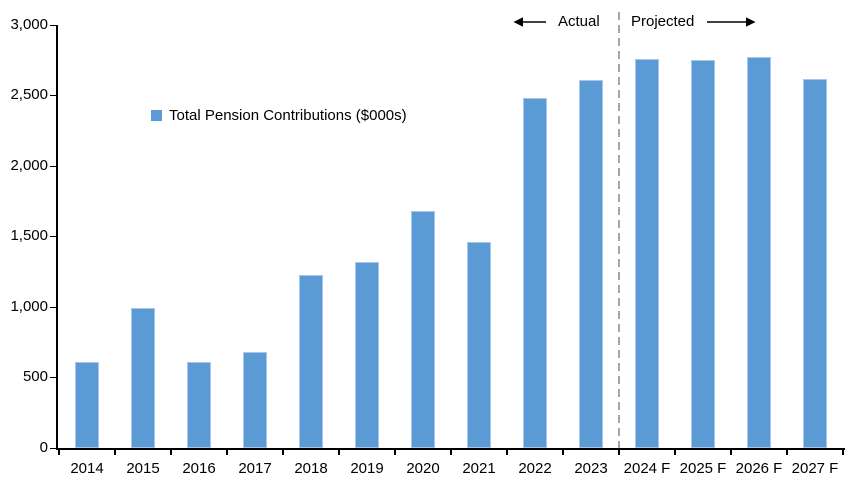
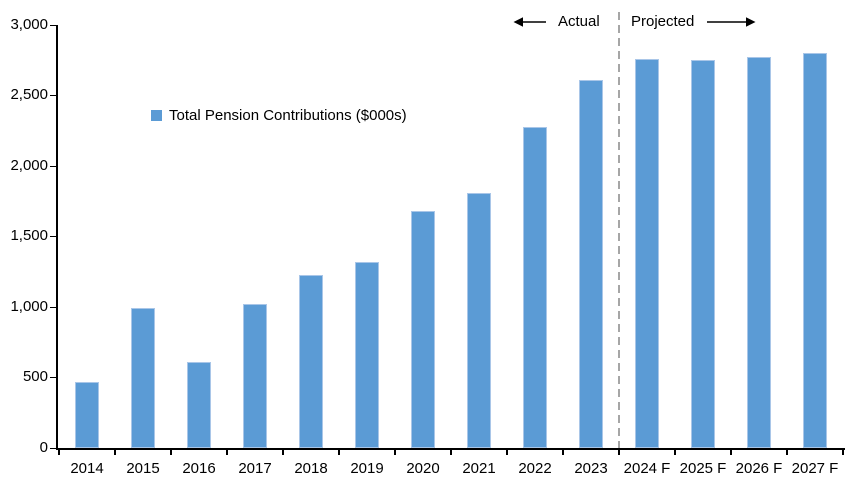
2014: 610 -> 470
2017: 680 -> 1020
2021: 1460 -> 1810
2022: 2480 -> 2280
2027 F: 2620 -> 2800
